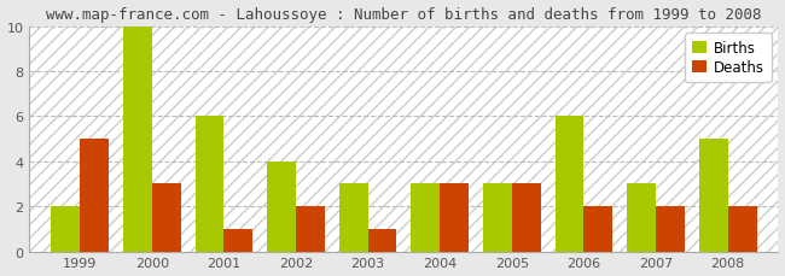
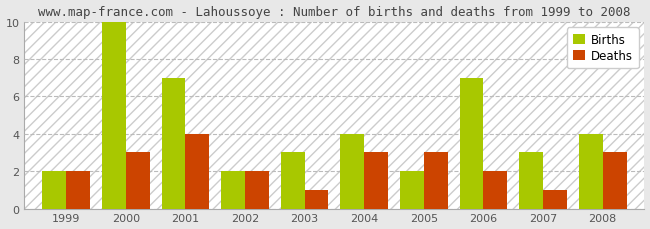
Deaths/1999: 5 -> 2
Births/2001: 6 -> 7
Deaths/2001: 1 -> 4
Births/2002: 4 -> 2
Births/2004: 3 -> 4
Births/2005: 3 -> 2
Births/2006: 6 -> 7
Deaths/2007: 2 -> 1
Births/2008: 5 -> 4
Deaths/2008: 2 -> 3
